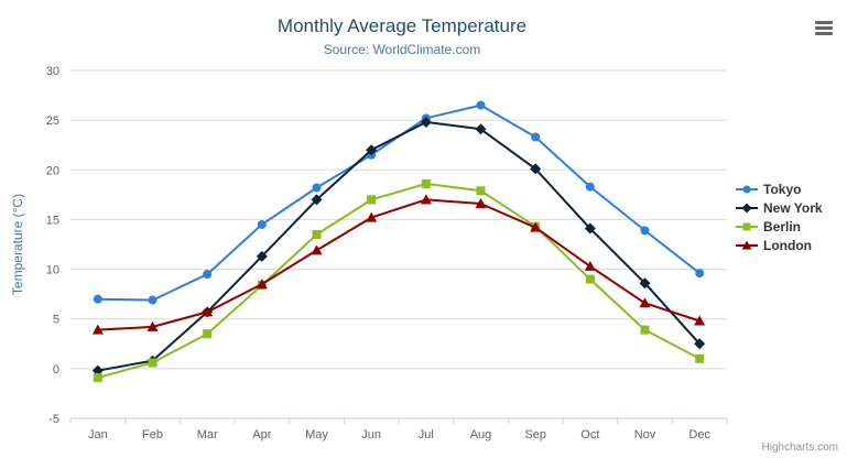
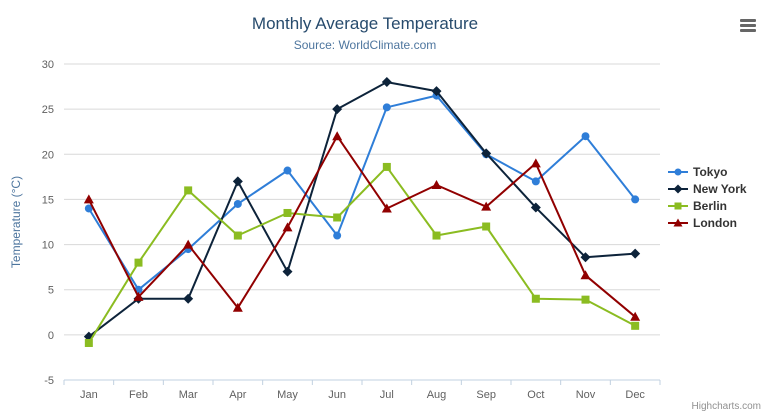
Tokyo/Jan: 7 -> 14
London/Jan: 4 -> 15
Tokyo/Feb: 7 -> 5
New York/Feb: 1 -> 4
Berlin/Feb: 1 -> 8
New York/Mar: 6 -> 4
Berlin/Mar: 4 -> 16
London/Mar: 6 -> 10
New York/Apr: 11 -> 17
Berlin/Apr: 8 -> 11
London/Apr: 8 -> 3
New York/May: 17 -> 7
Tokyo/Jun: 22 -> 11
New York/Jun: 22 -> 25
Berlin/Jun: 17 -> 13
London/Jun: 15 -> 22
New York/Jul: 25 -> 28
London/Jul: 17 -> 14
New York/Aug: 24 -> 27
Berlin/Aug: 18 -> 11
Tokyo/Sep: 23 -> 20
Berlin/Sep: 14 -> 12
Tokyo/Oct: 18 -> 17
Berlin/Oct: 9 -> 4
London/Oct: 10 -> 19
Tokyo/Nov: 14 -> 22
Tokyo/Dec: 10 -> 15
New York/Dec: 2 -> 9
London/Dec: 5 -> 2
